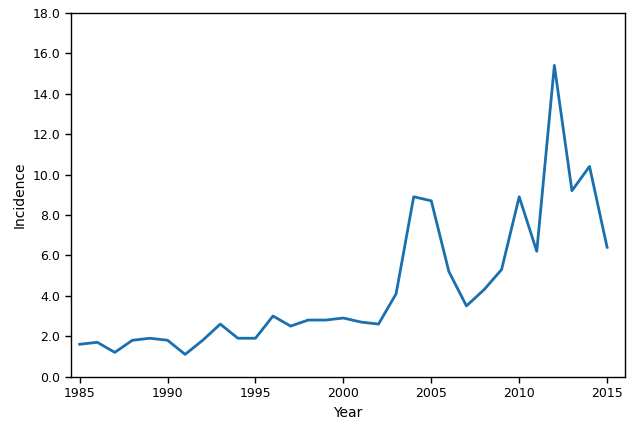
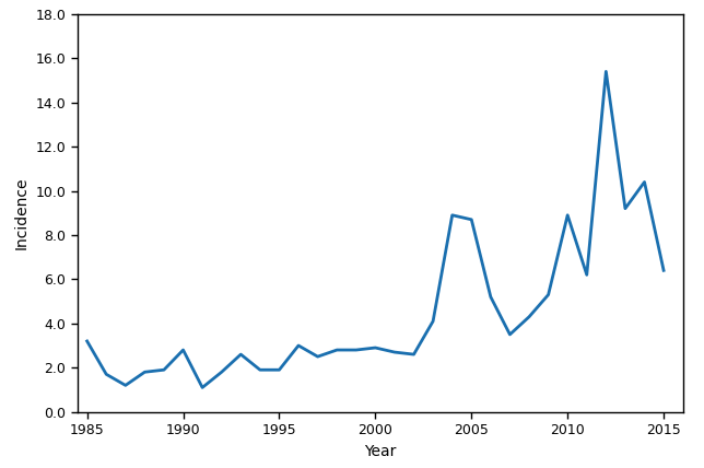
1985: 1.6 -> 3.2
1990: 1.8 -> 2.8
